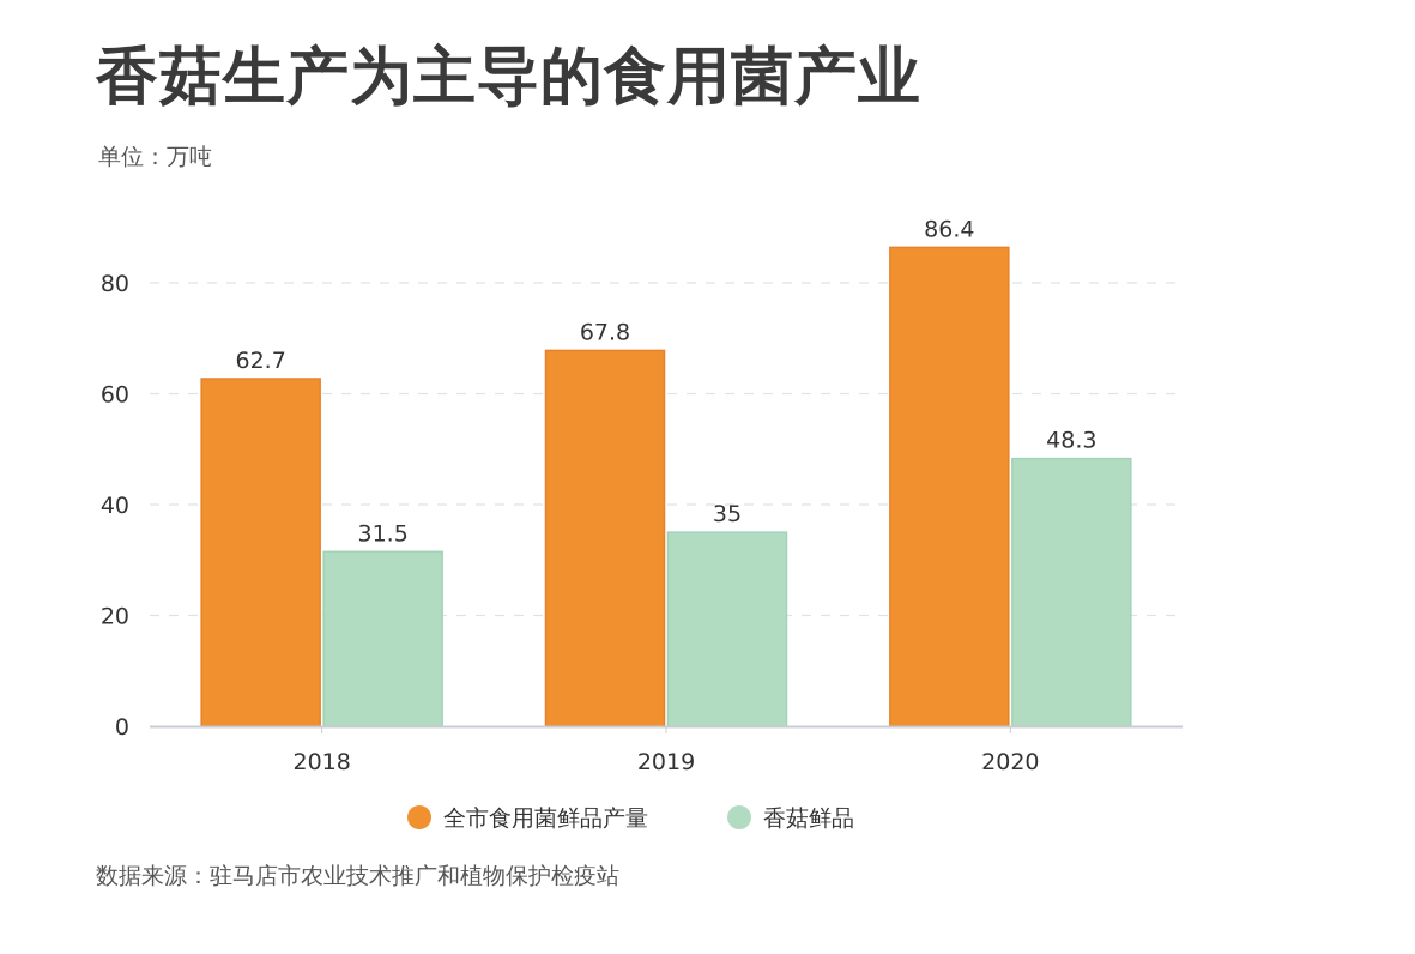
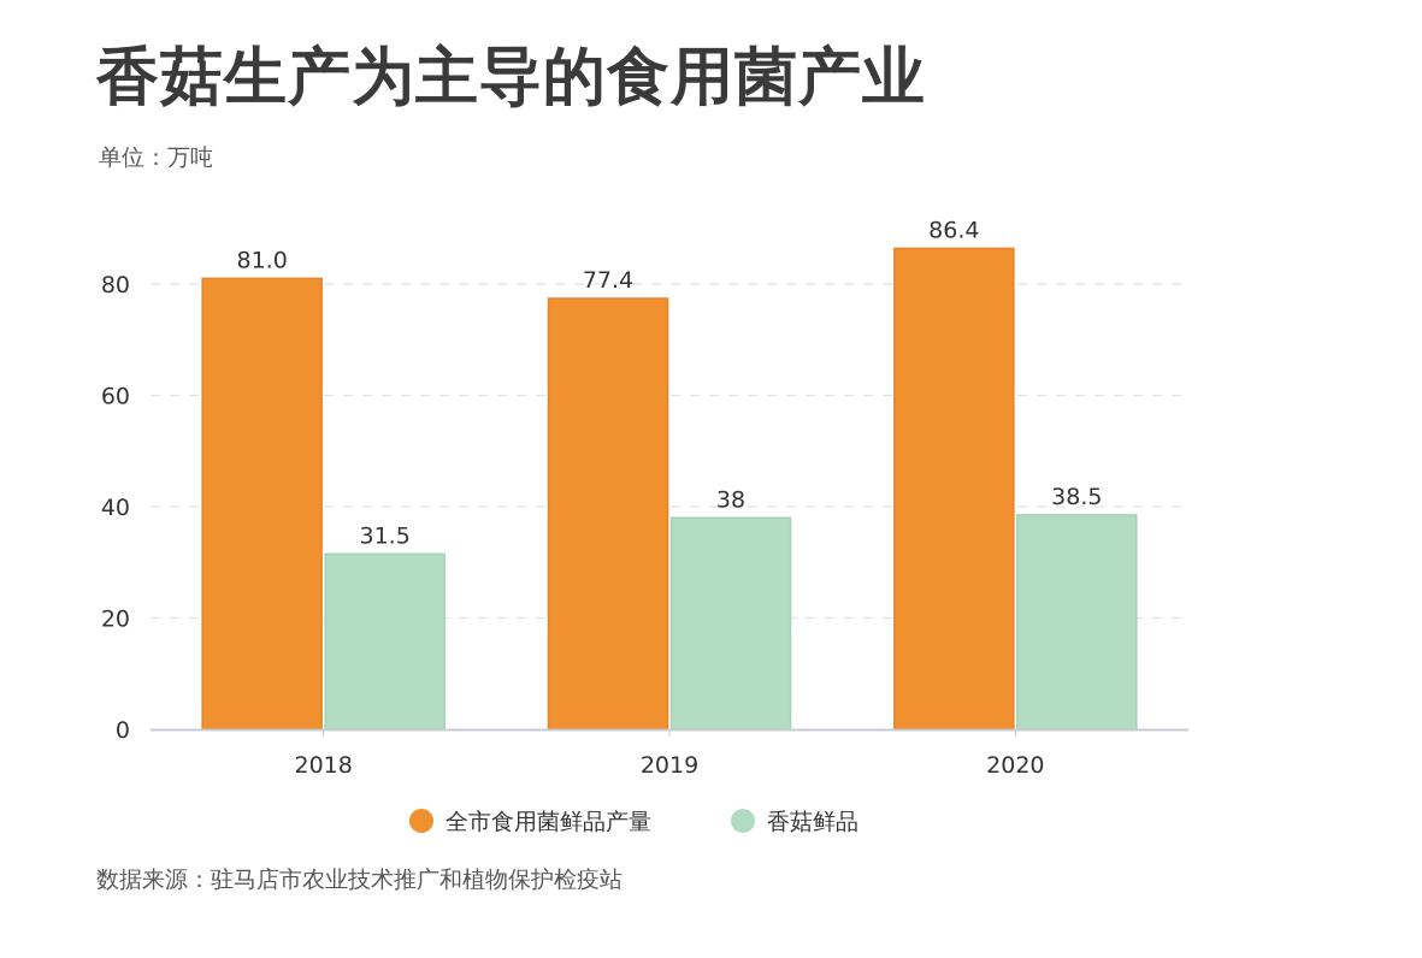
全市食用菌鲜品产量/2018: 62.7 -> 81.0
全市食用菌鲜品产量/2019: 67.8 -> 77.4
香菇鲜品/2019: 35 -> 38
香菇鲜品/2020: 48.3 -> 38.5
